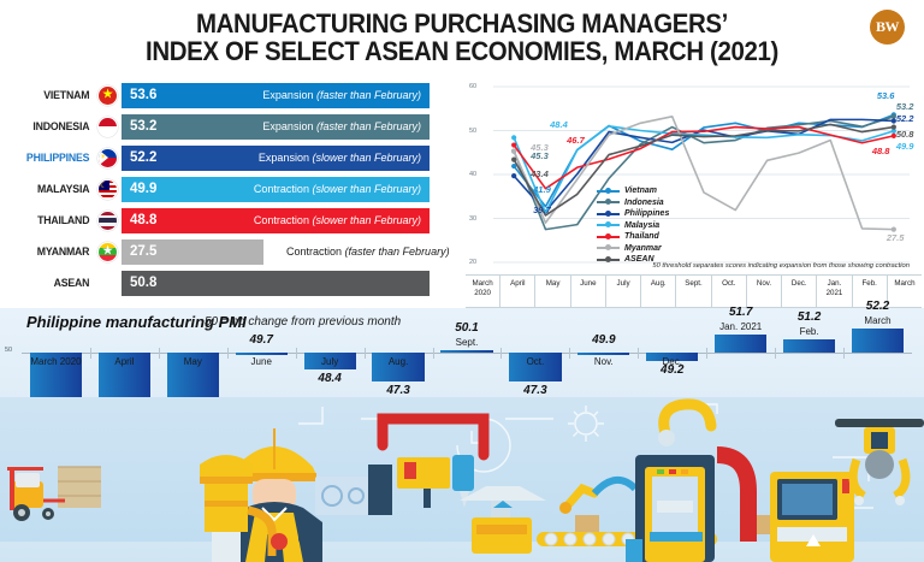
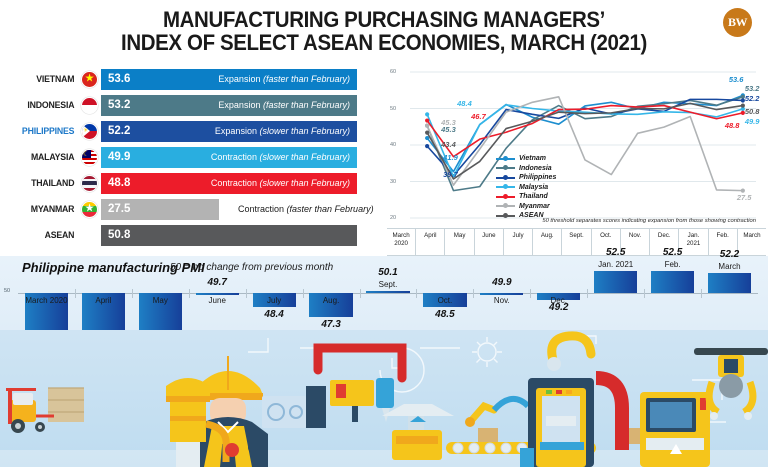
Philippine manufacturing PMI/April: 40.7 -> 31.6
Philippine manufacturing PMI/Oct.: 47.3 -> 48.5
Philippine manufacturing PMI/Jan. 2021: 51.7 -> 52.5
Philippine manufacturing PMI/Feb.: 51.2 -> 52.5
